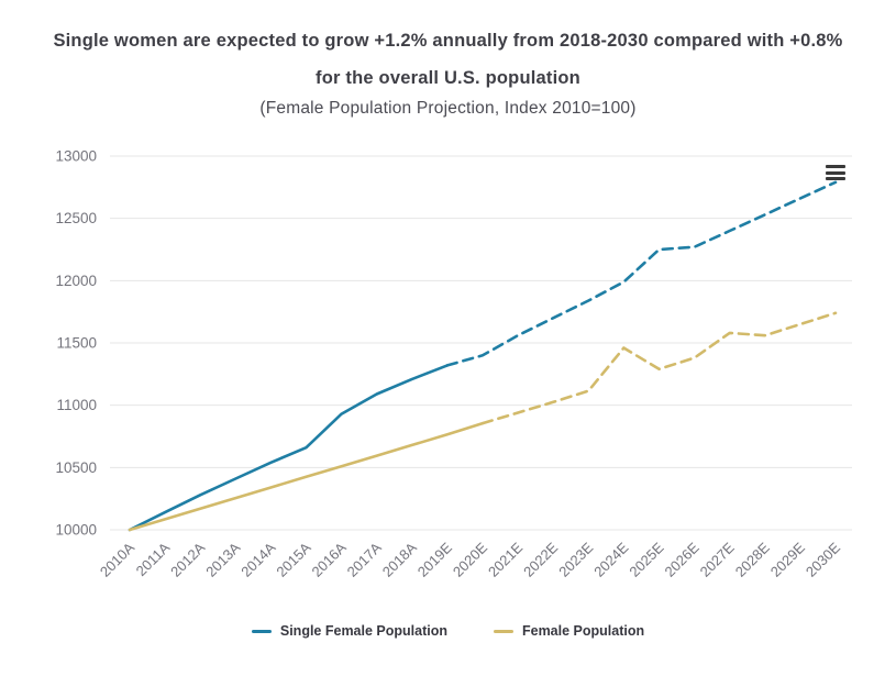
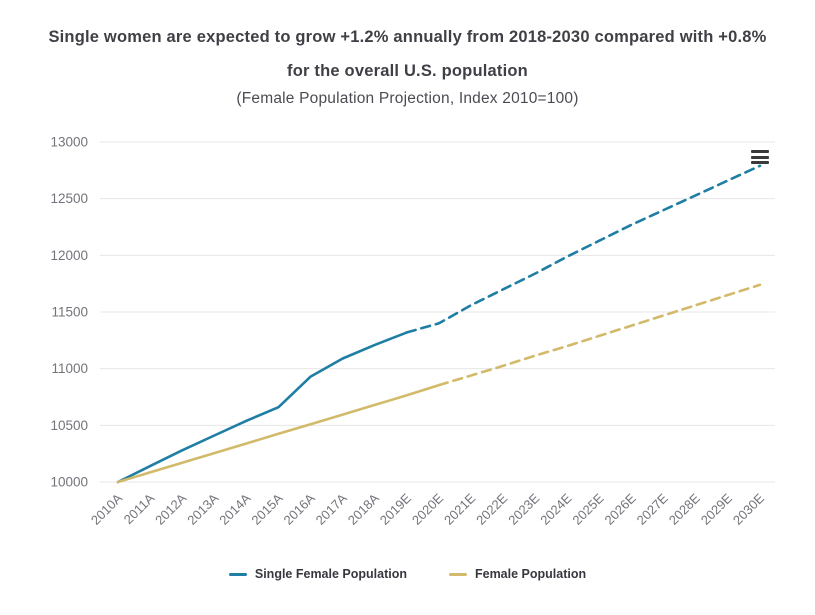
Female Population/2024E: 11460 -> 11200
Single Female Population/2025E: 12250 -> 12130
Female Population/2027E: 11580 -> 11470
